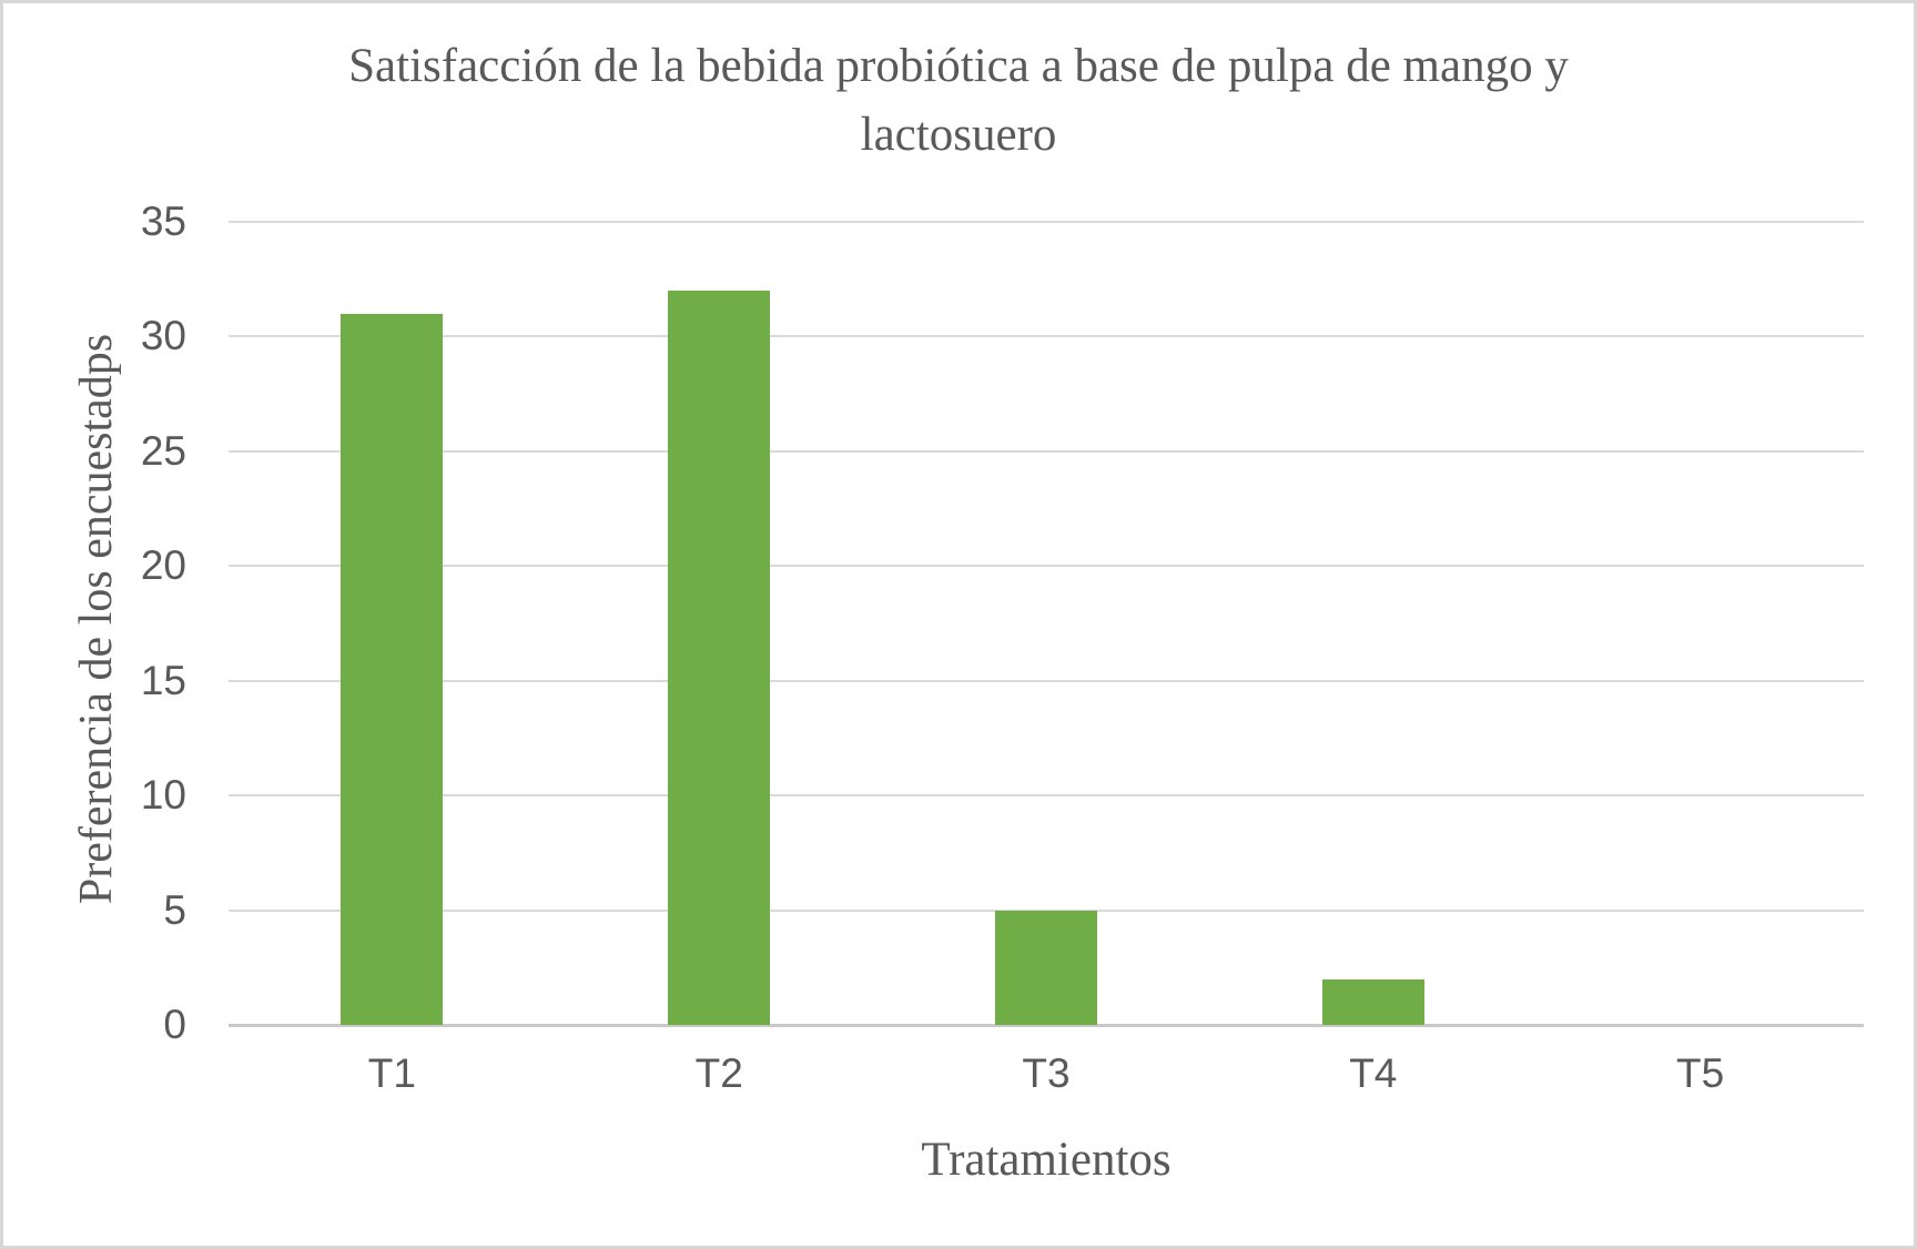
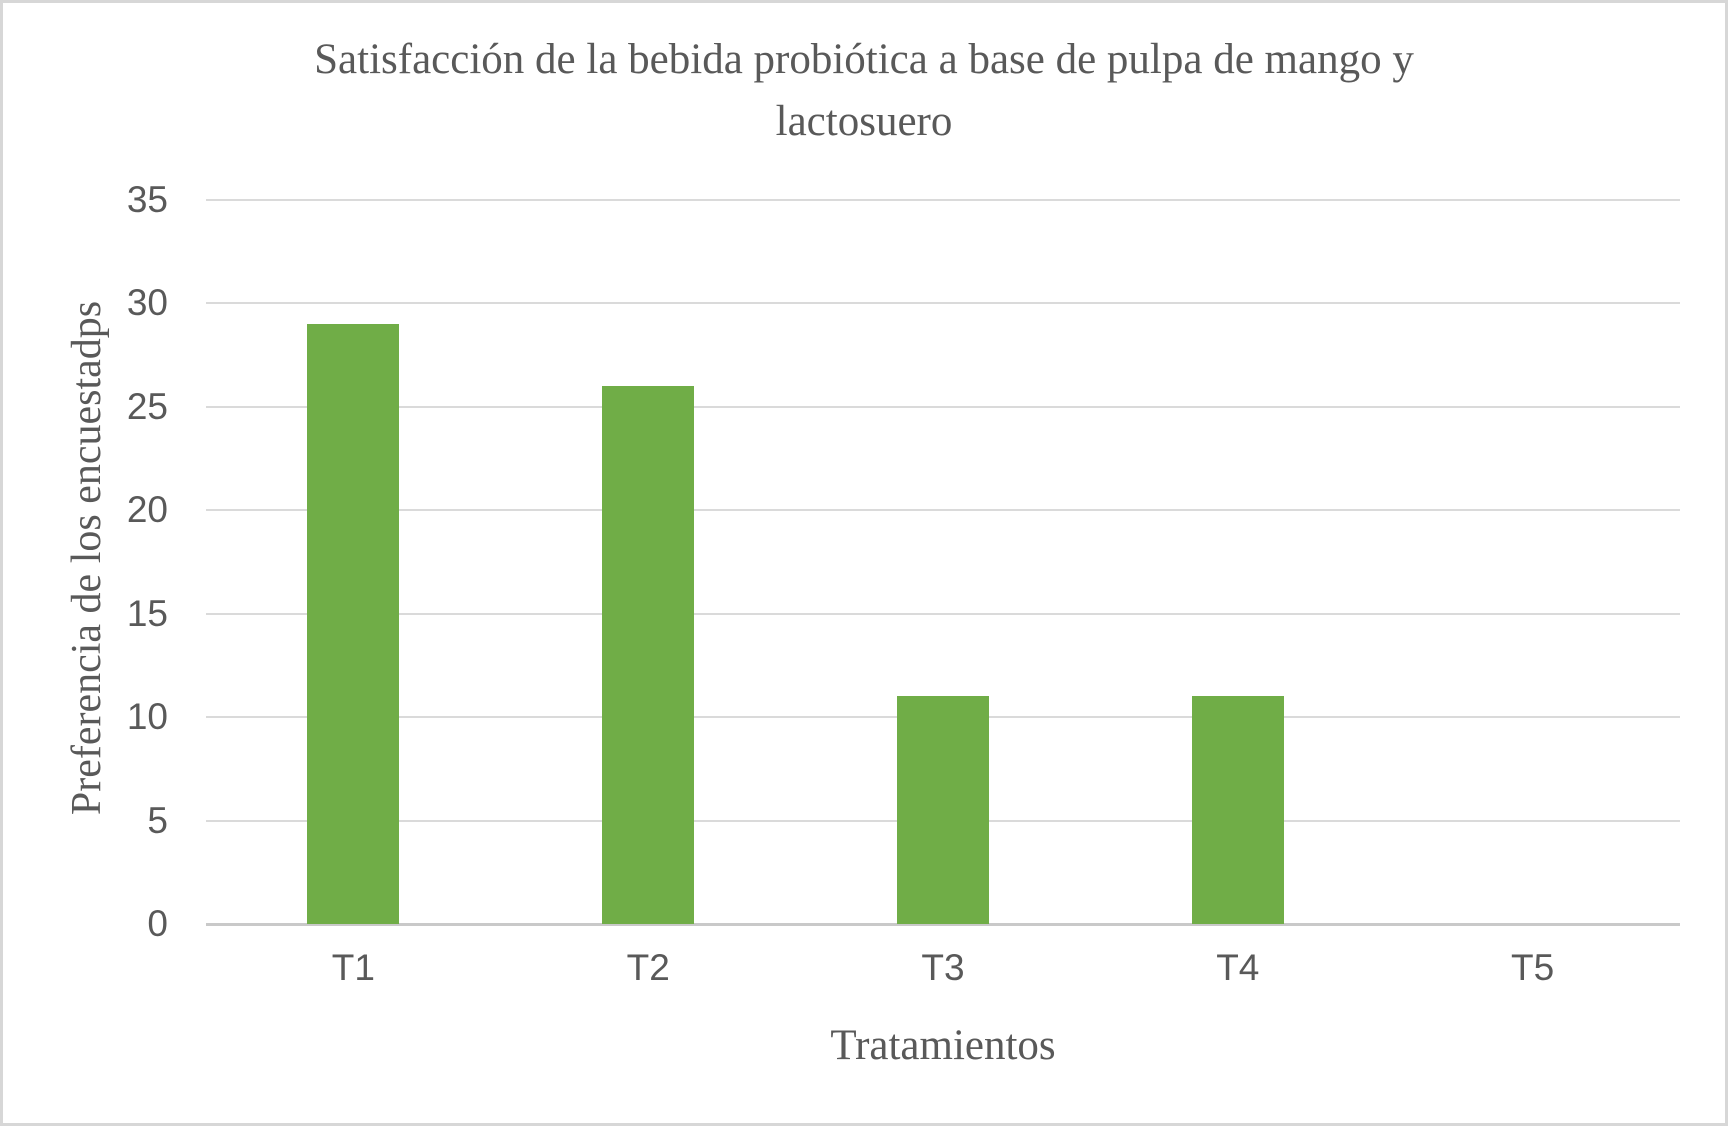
T1: 31 -> 29
T2: 32 -> 26
T3: 5 -> 11
T4: 2 -> 11
